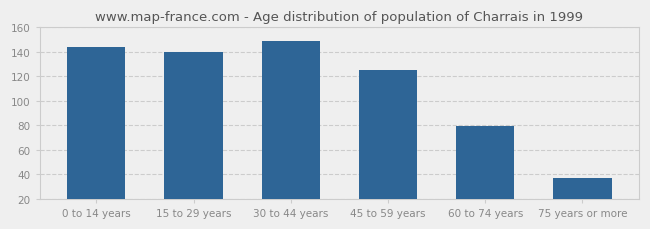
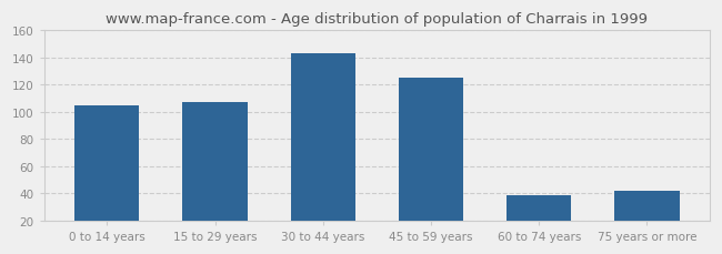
0 to 14 years: 144 -> 105
15 to 29 years: 140 -> 107
30 to 44 years: 149 -> 143
60 to 74 years: 79 -> 39
75 years or more: 37 -> 42
